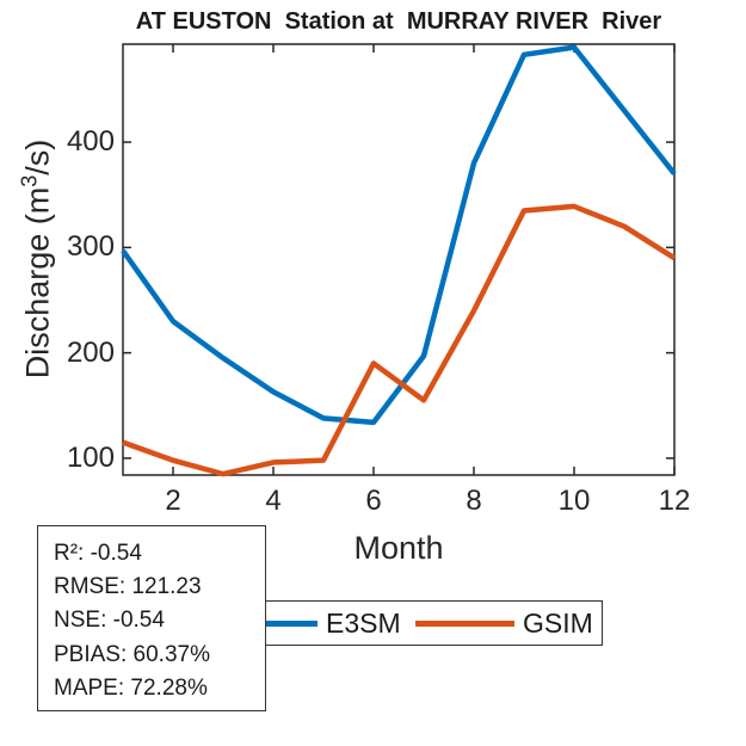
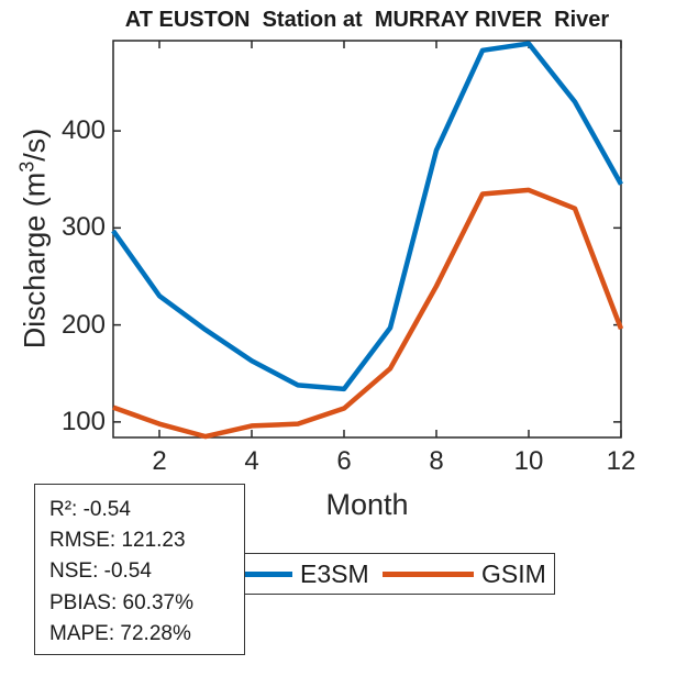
GSIM/6: 190 -> 110
E3SM/12: 370 -> 340
GSIM/12: 290 -> 200
